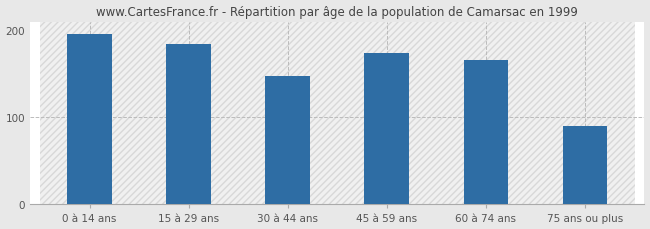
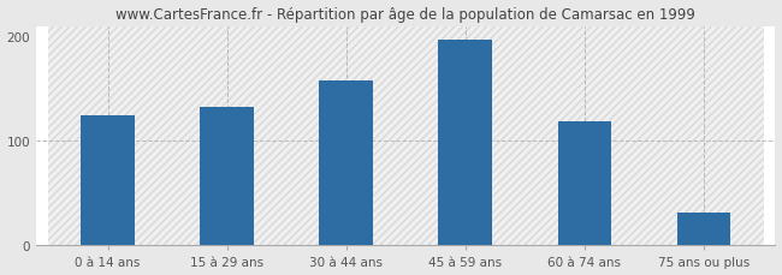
0 à 14 ans: 196 -> 125
15 à 29 ans: 184 -> 133
30 à 44 ans: 148 -> 158
45 à 59 ans: 174 -> 197
60 à 74 ans: 166 -> 119
75 ans ou plus: 90 -> 32
